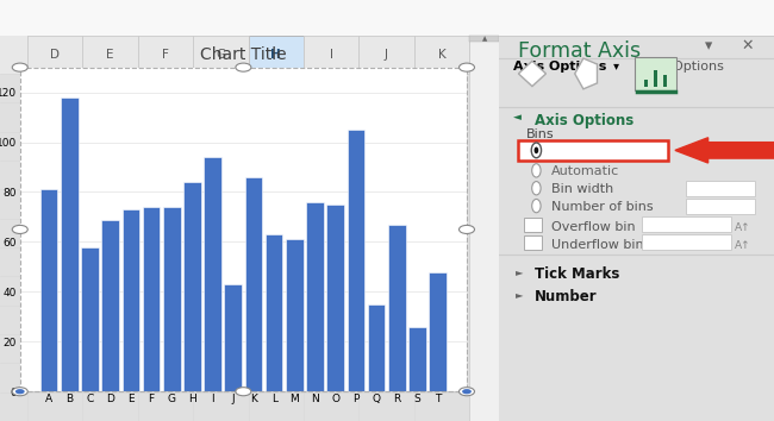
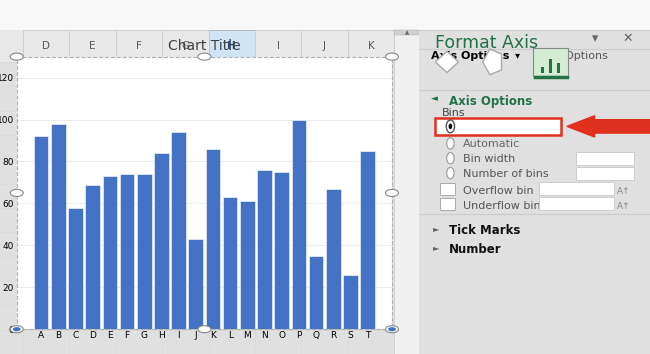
A: 81 -> 92
B: 118 -> 98
P: 105 -> 100
T: 48 -> 85
